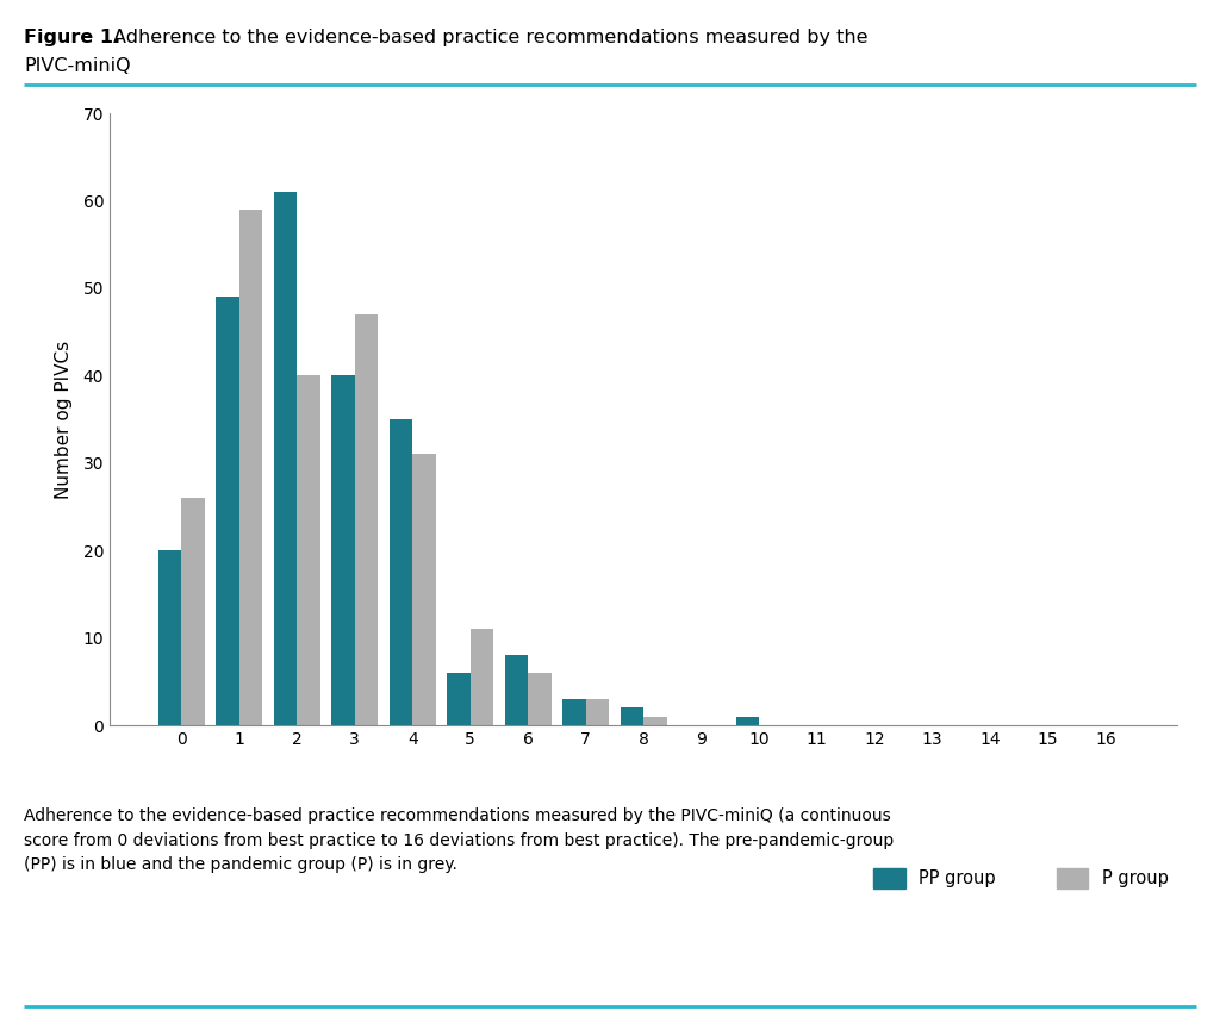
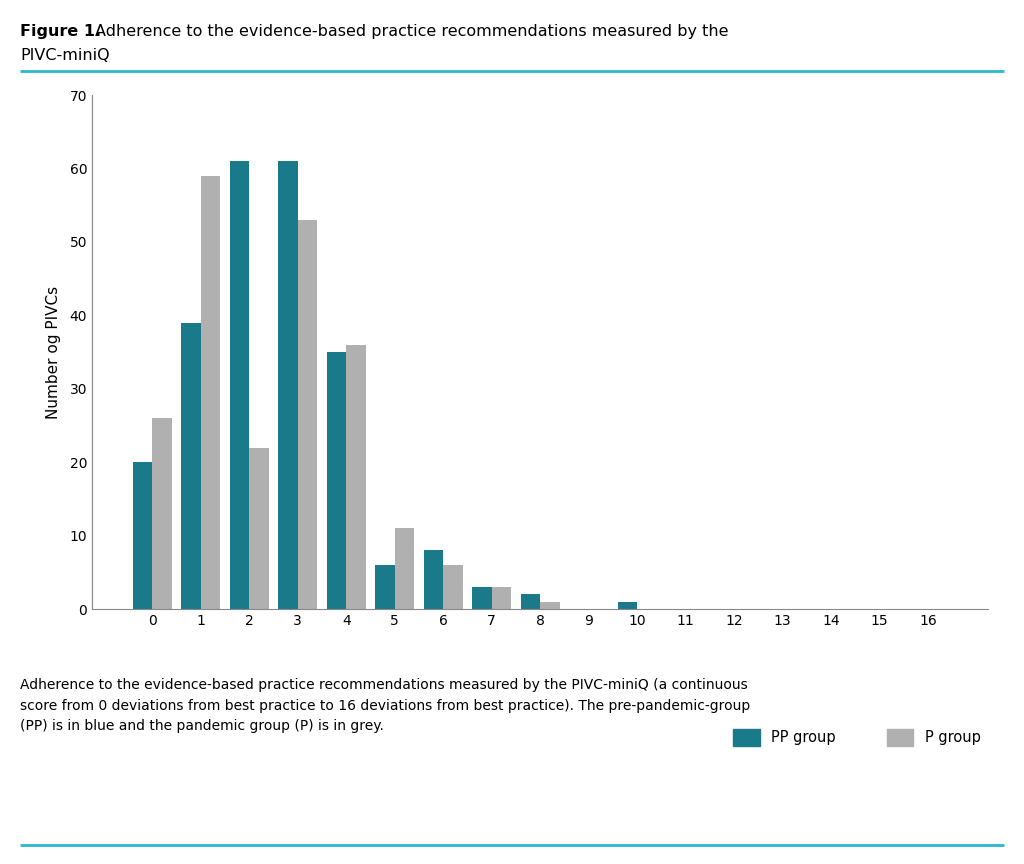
PP group/1: 49 -> 39
P group/2: 40 -> 22
PP group/3: 40 -> 61
P group/3: 47 -> 53
P group/4: 31 -> 36
